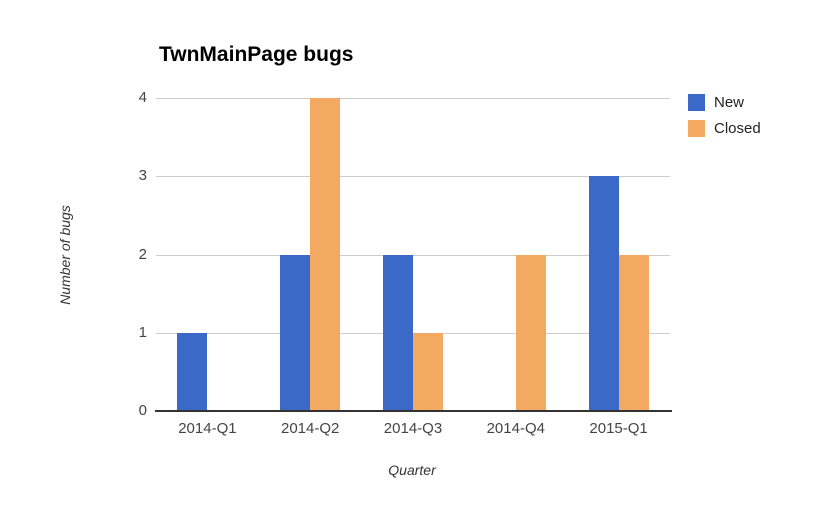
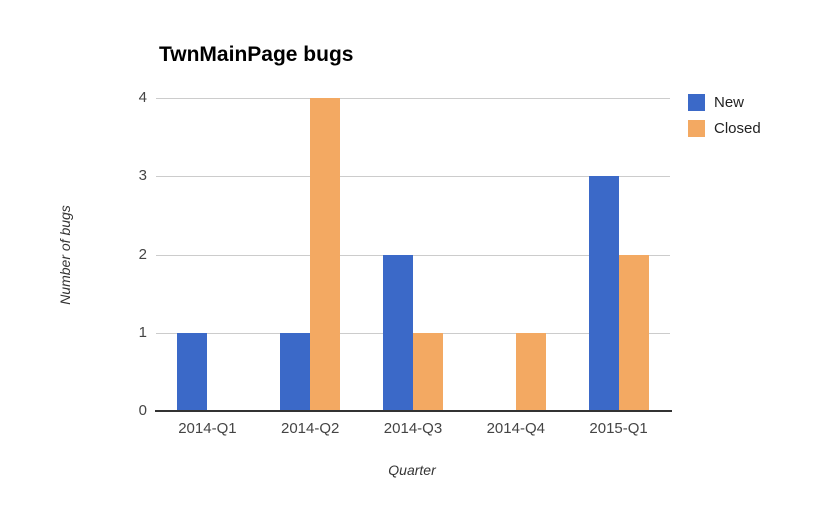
New/2014-Q2: 2 -> 1
Closed/2014-Q4: 2 -> 1
